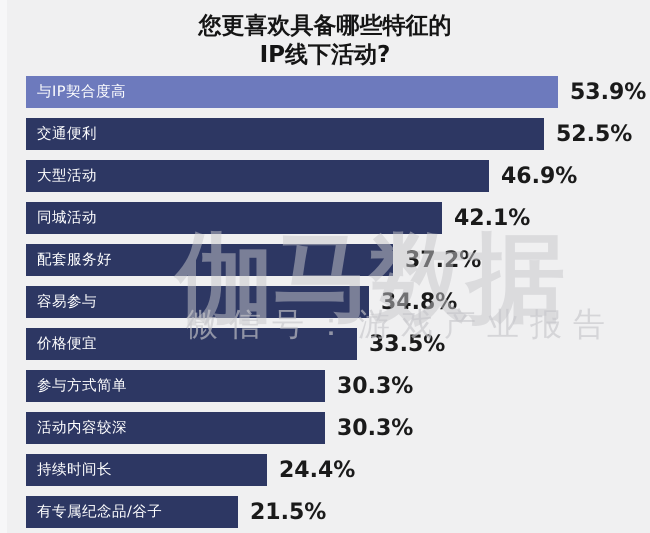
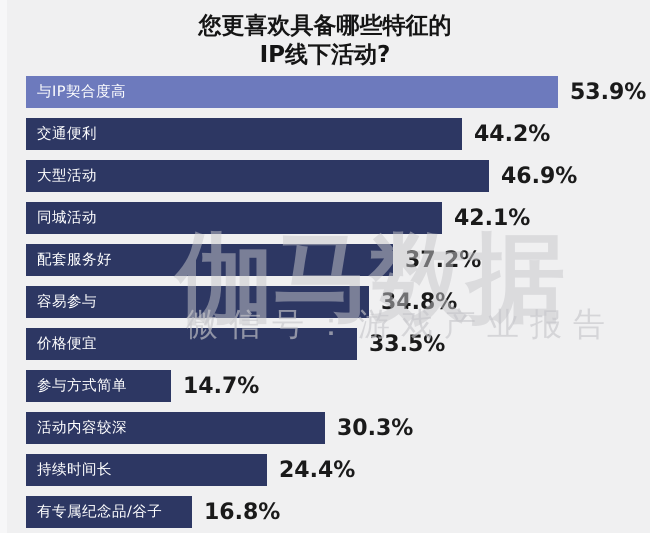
交通便利: 52.5% -> 44.2%
参与方式简单: 30.3% -> 14.7%
有专属纪念品/谷子: 21.5% -> 16.8%
